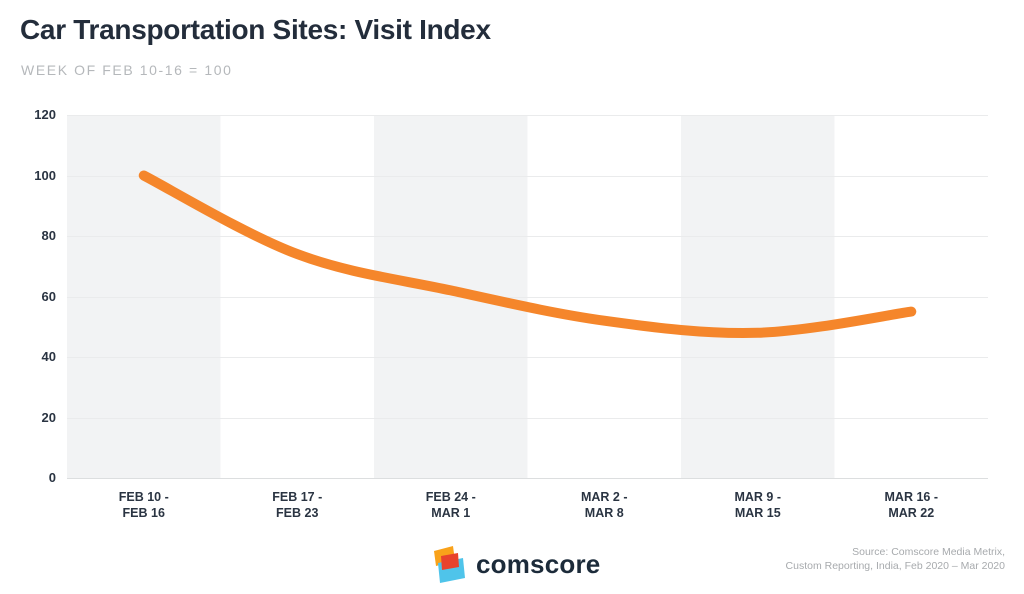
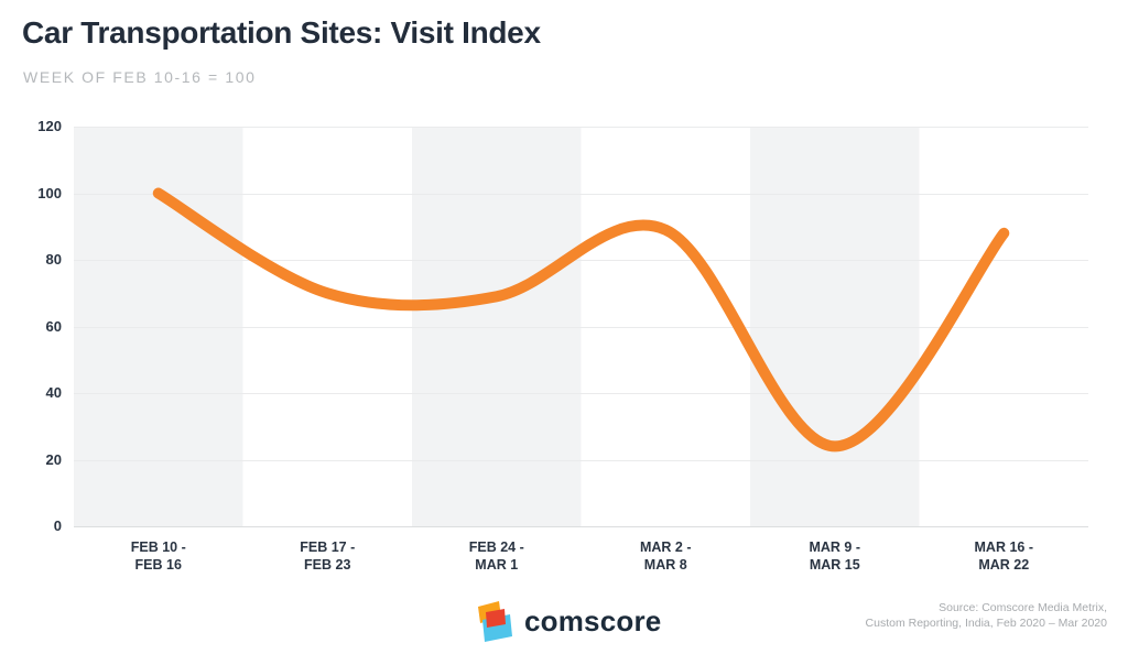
FEB 17 - FEB 23: 74 -> 70
FEB 24 - MAR 1: 62 -> 69
MAR 2 - MAR 8: 52 -> 89
MAR 9 - MAR 15: 48 -> 24
MAR 16 - MAR 22: 55 -> 88
